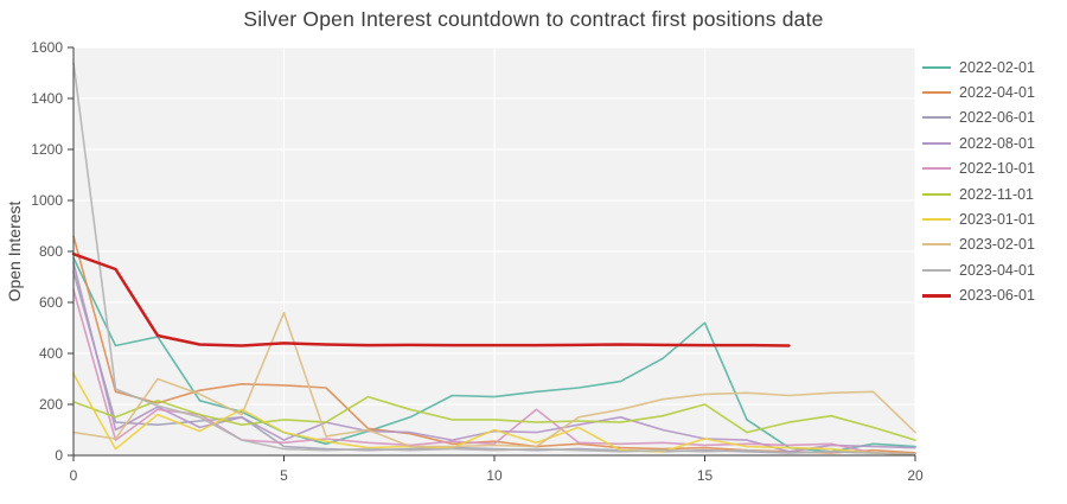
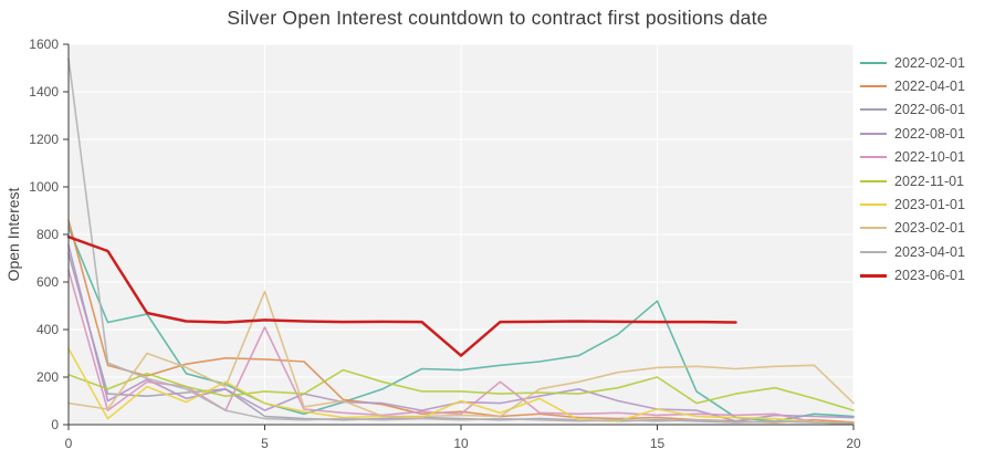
2022-02-01/0: 780 -> 830
2022-10-01/5: 50 -> 410
2023-06-01/10: 430 -> 290
